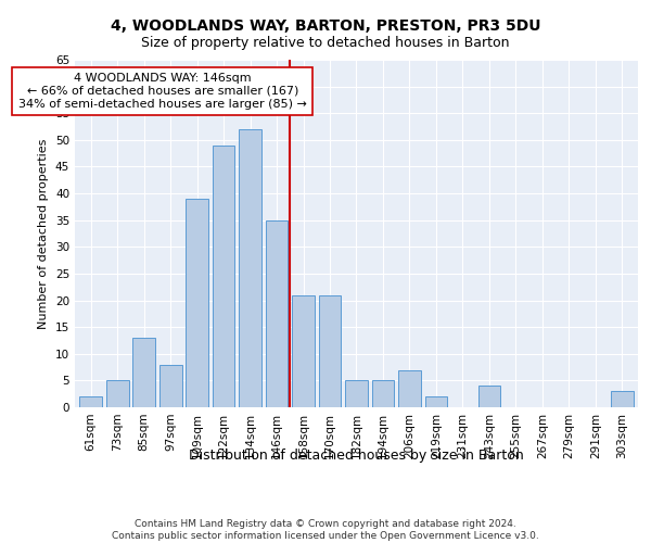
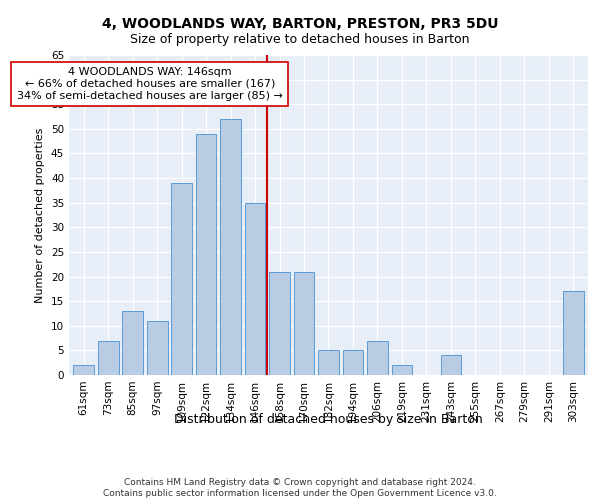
73sqm: 5 -> 7
97sqm: 8 -> 11
303sqm: 3 -> 17
